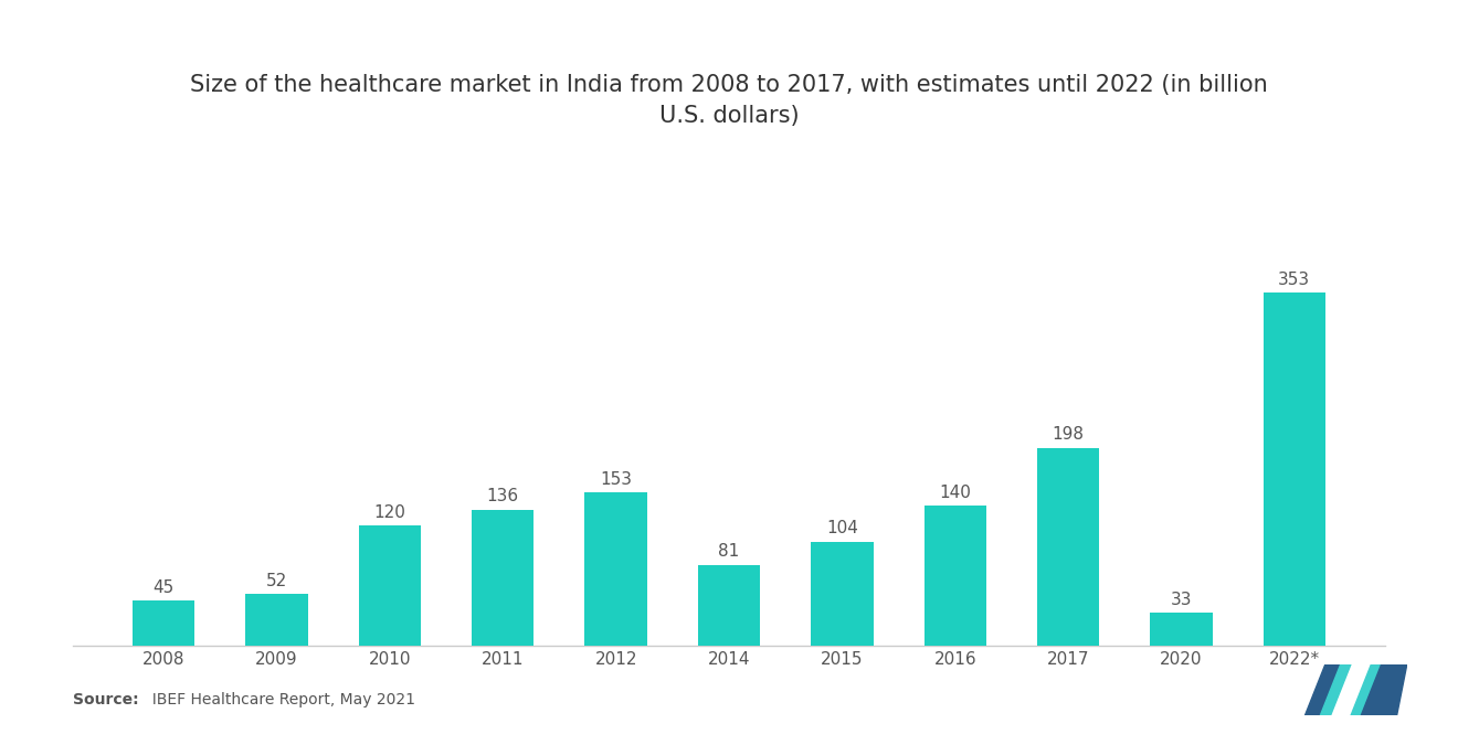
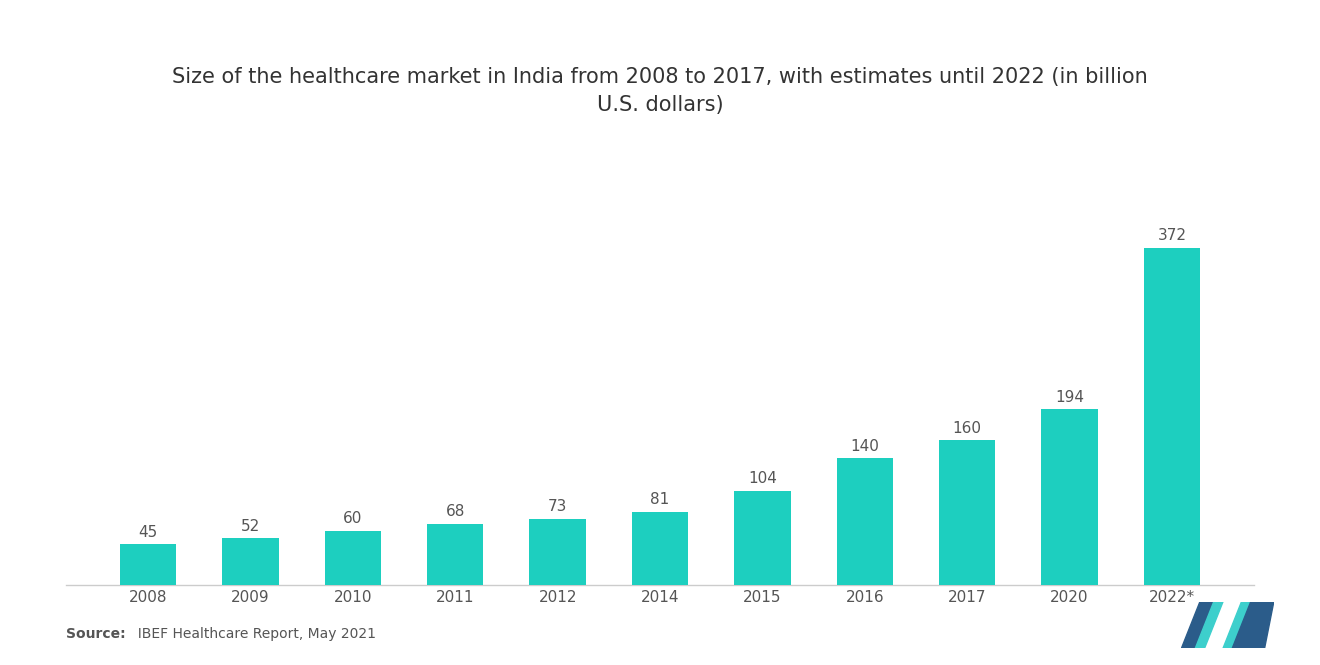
2010: 120 -> 60
2011: 136 -> 68
2012: 153 -> 73
2017: 198 -> 160
2020: 33 -> 194
2022*: 353 -> 372
